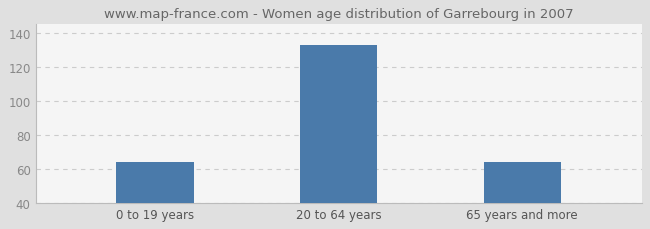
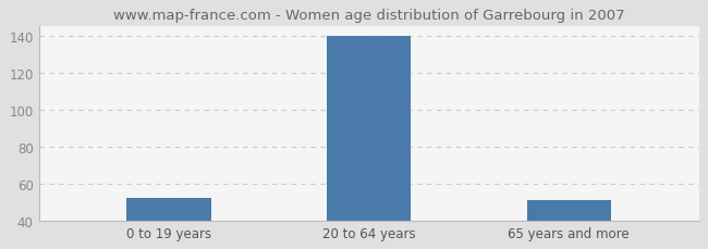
0 to 19 years: 64 -> 52
20 to 64 years: 133 -> 140
65 years and more: 64 -> 51
